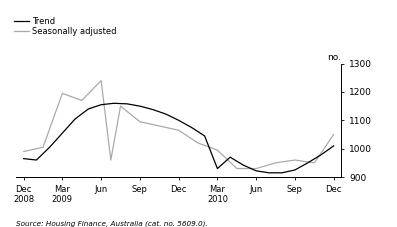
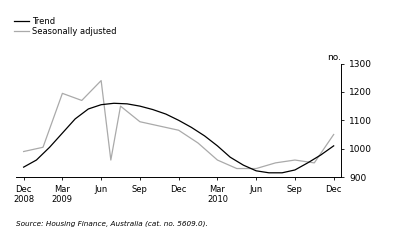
Trend/Dec 2008: 965 -> 935
Trend/Mar 2010: 930 -> 1010
Seasonally adjusted/Mar 2010: 995 -> 960
